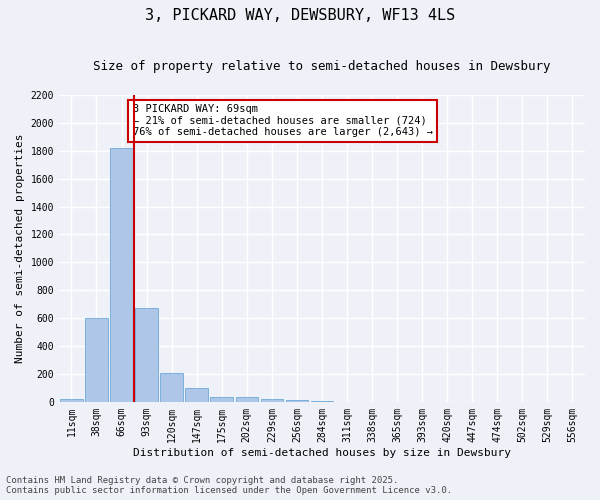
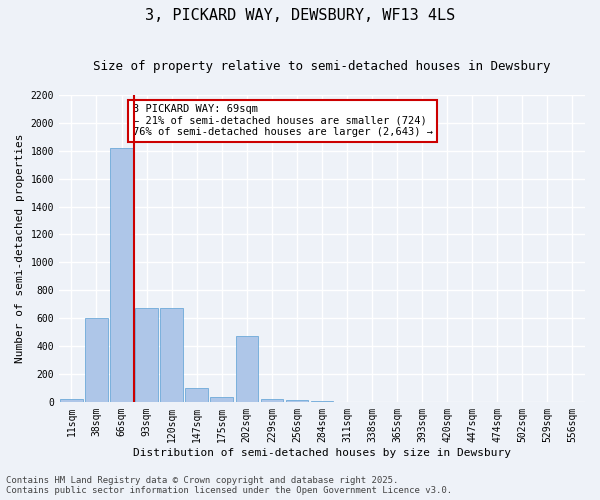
120sqm: 210 -> 670
202sqm: 40 -> 470
